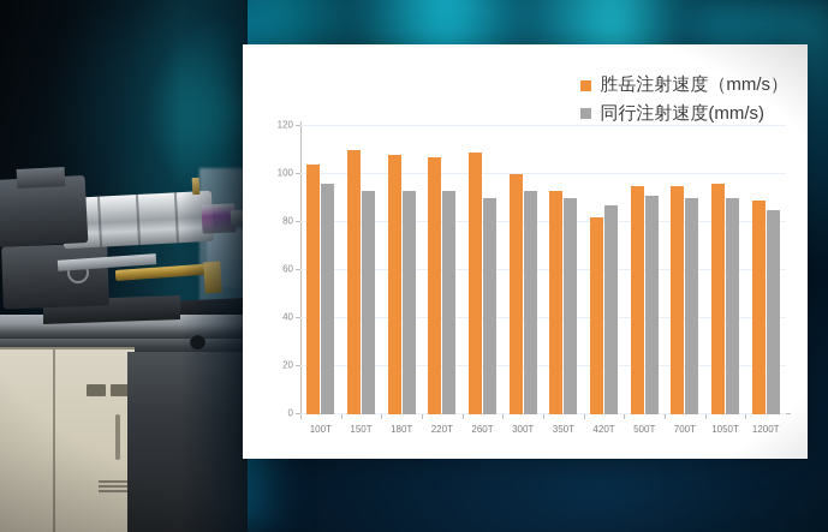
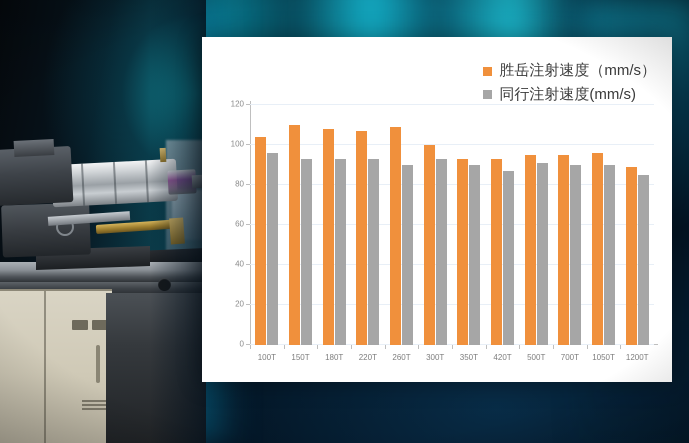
胜岳注射速度（mm/s）/420T: 82 -> 93
